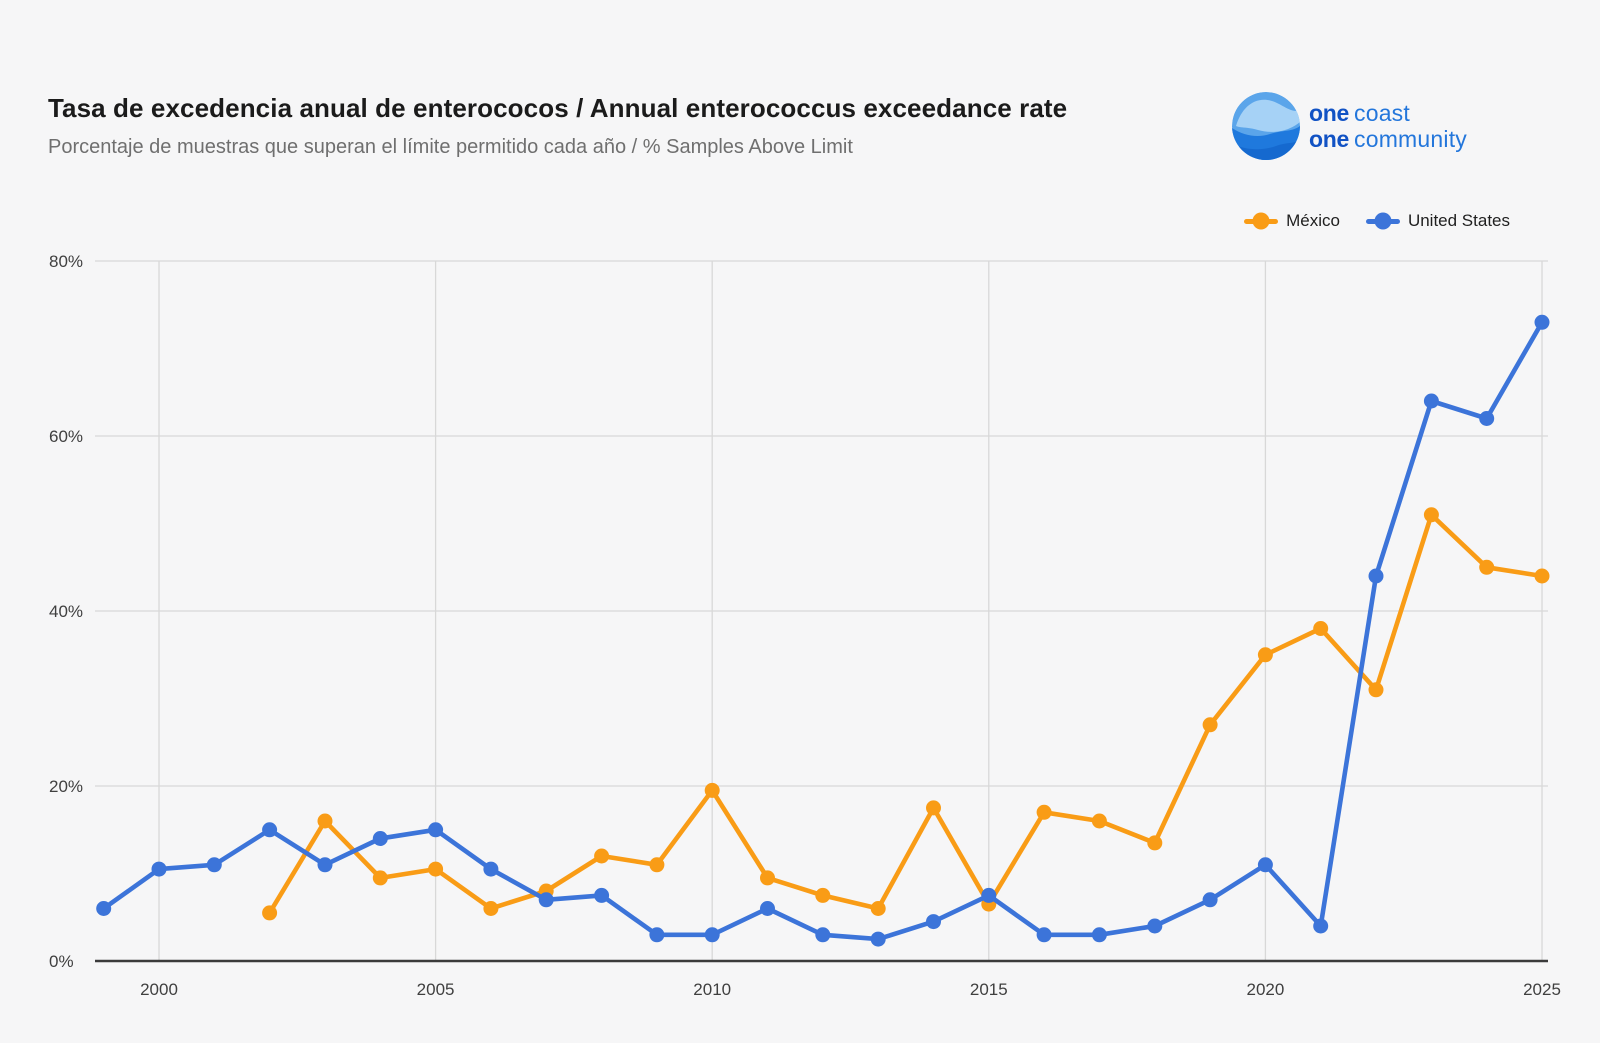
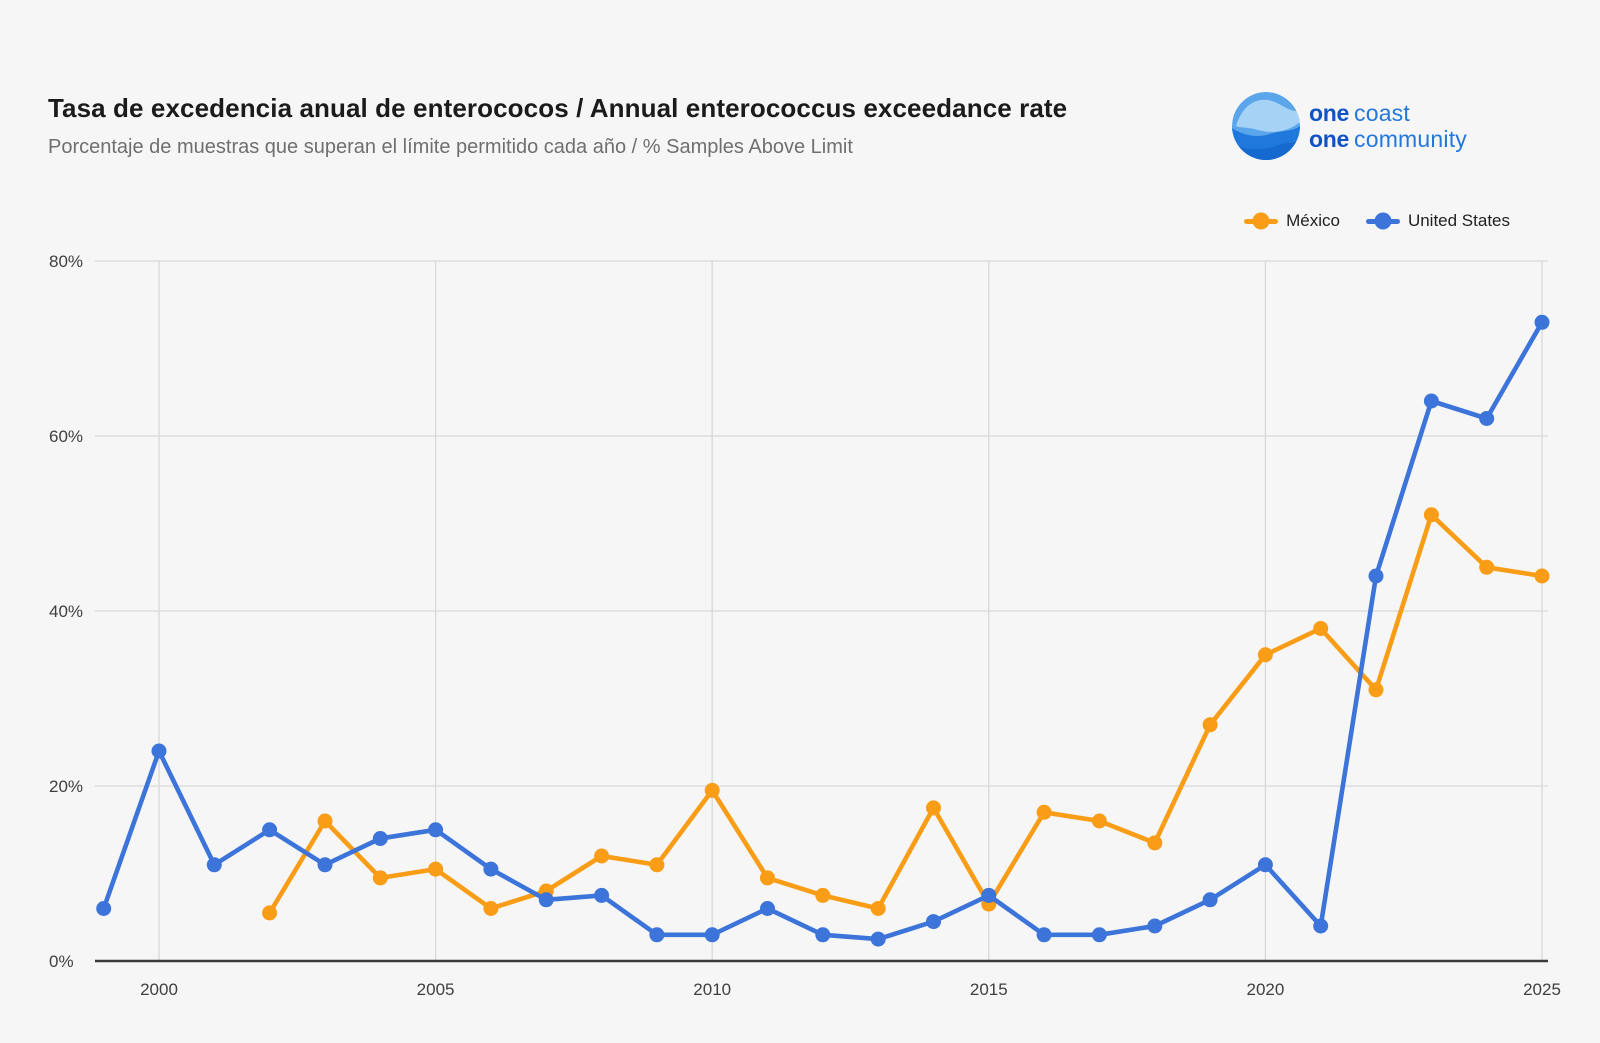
United States/2000: 10% -> 24%
